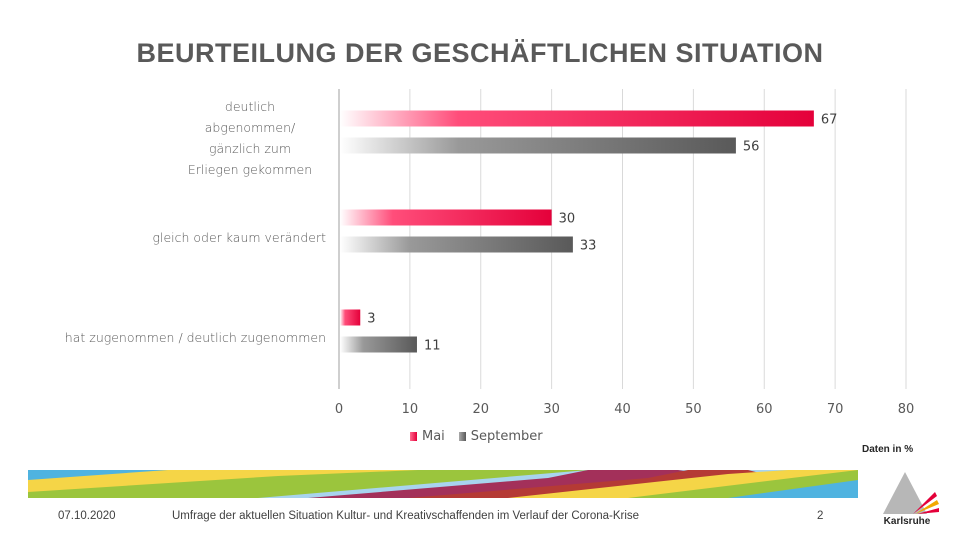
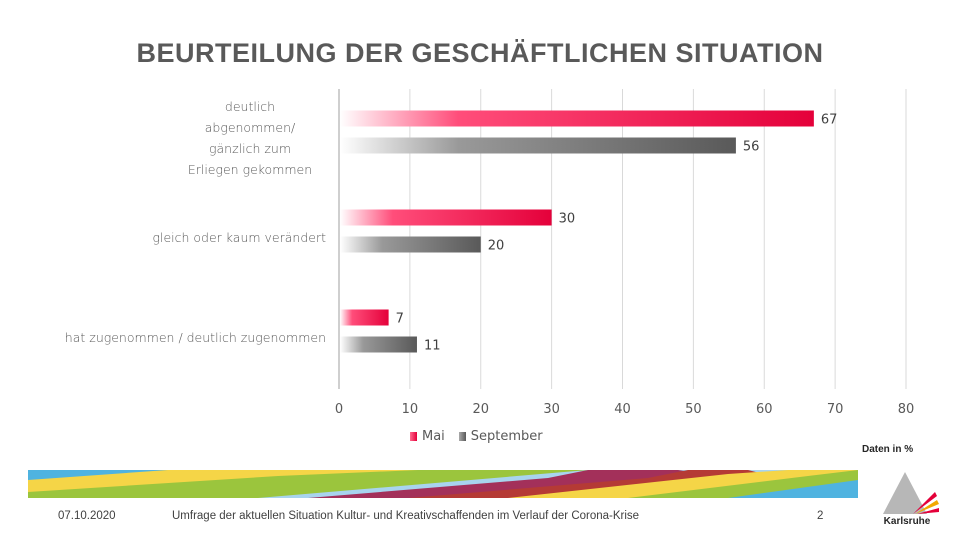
September/gleich oder kaum verändert: 33 -> 20
Mai/hat zugenommen / deutlich zugenommen: 3 -> 7
